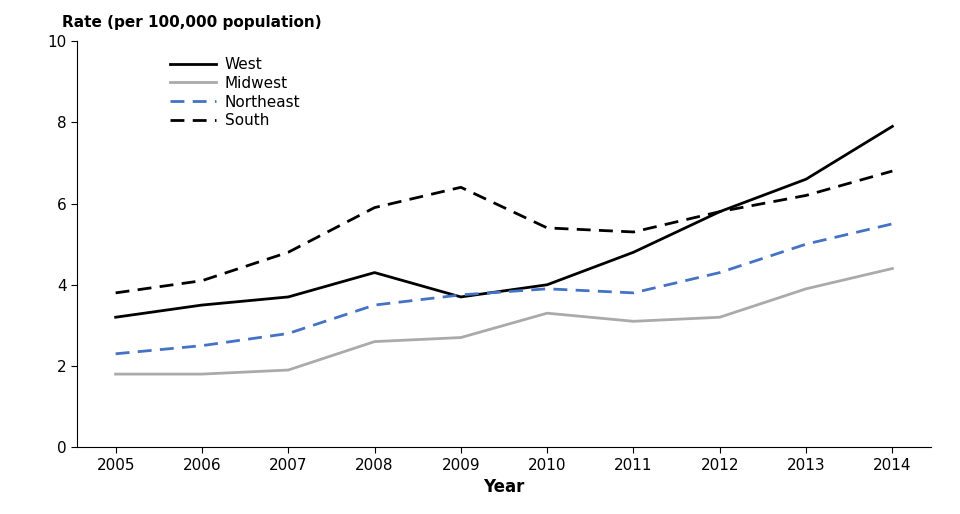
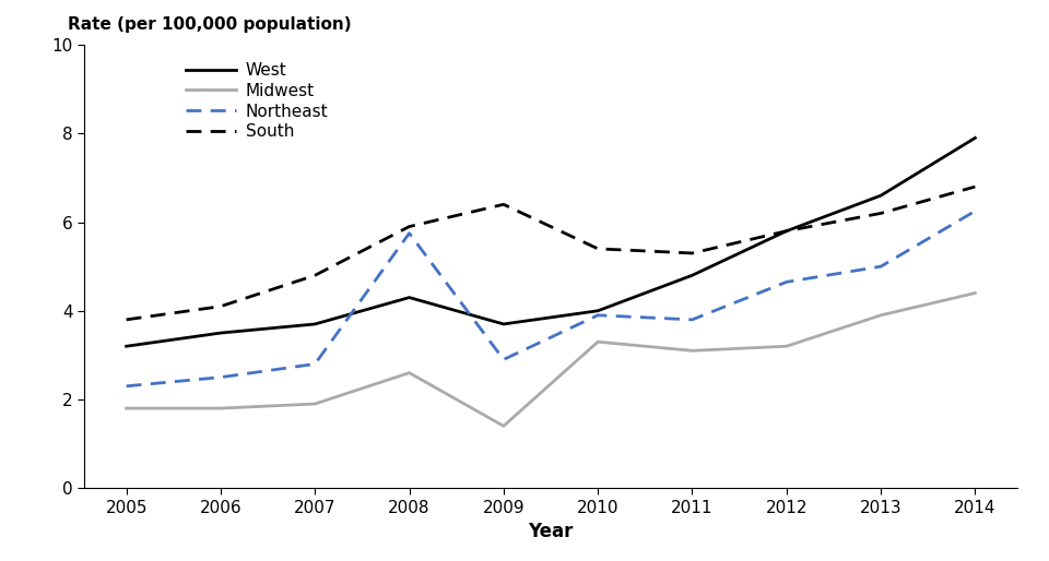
Northeast/2008: 3.50 -> 5.75
Midwest/2009: 2.7 -> 1.4
Northeast/2009: 3.75 -> 2.90
Northeast/2012: 4.30 -> 4.65
Northeast/2014: 5.50 -> 6.25
